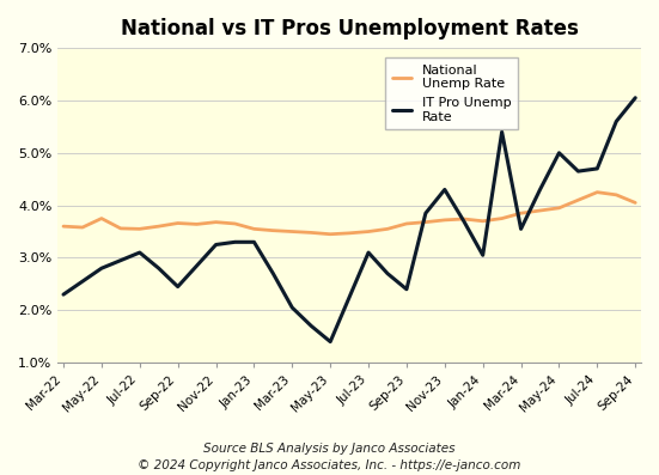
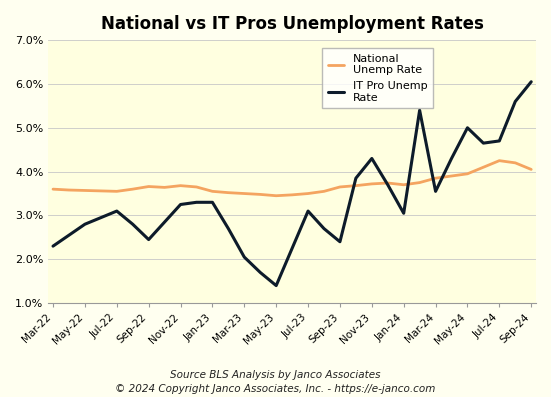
National Unemp Rate/May-22: 3.75% -> 3.57%
